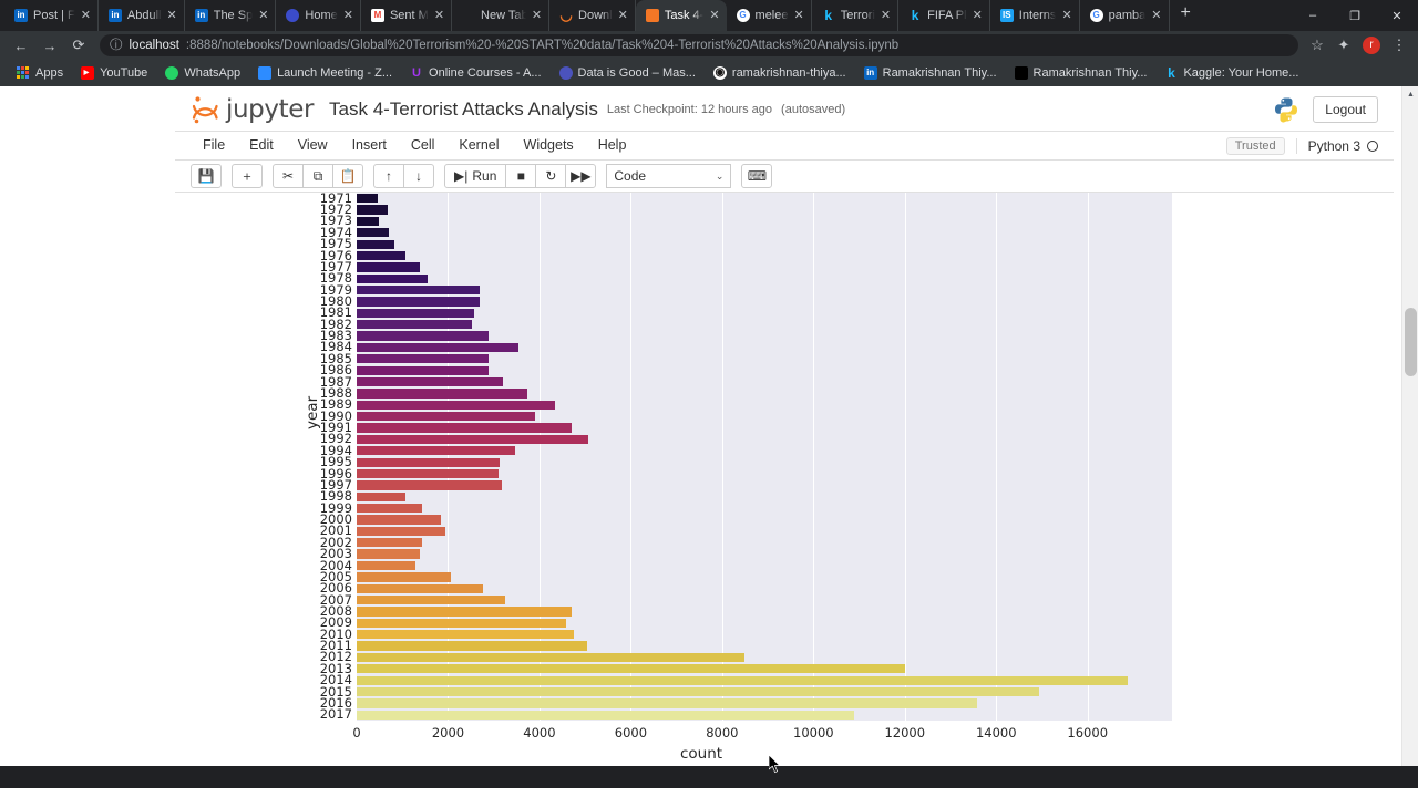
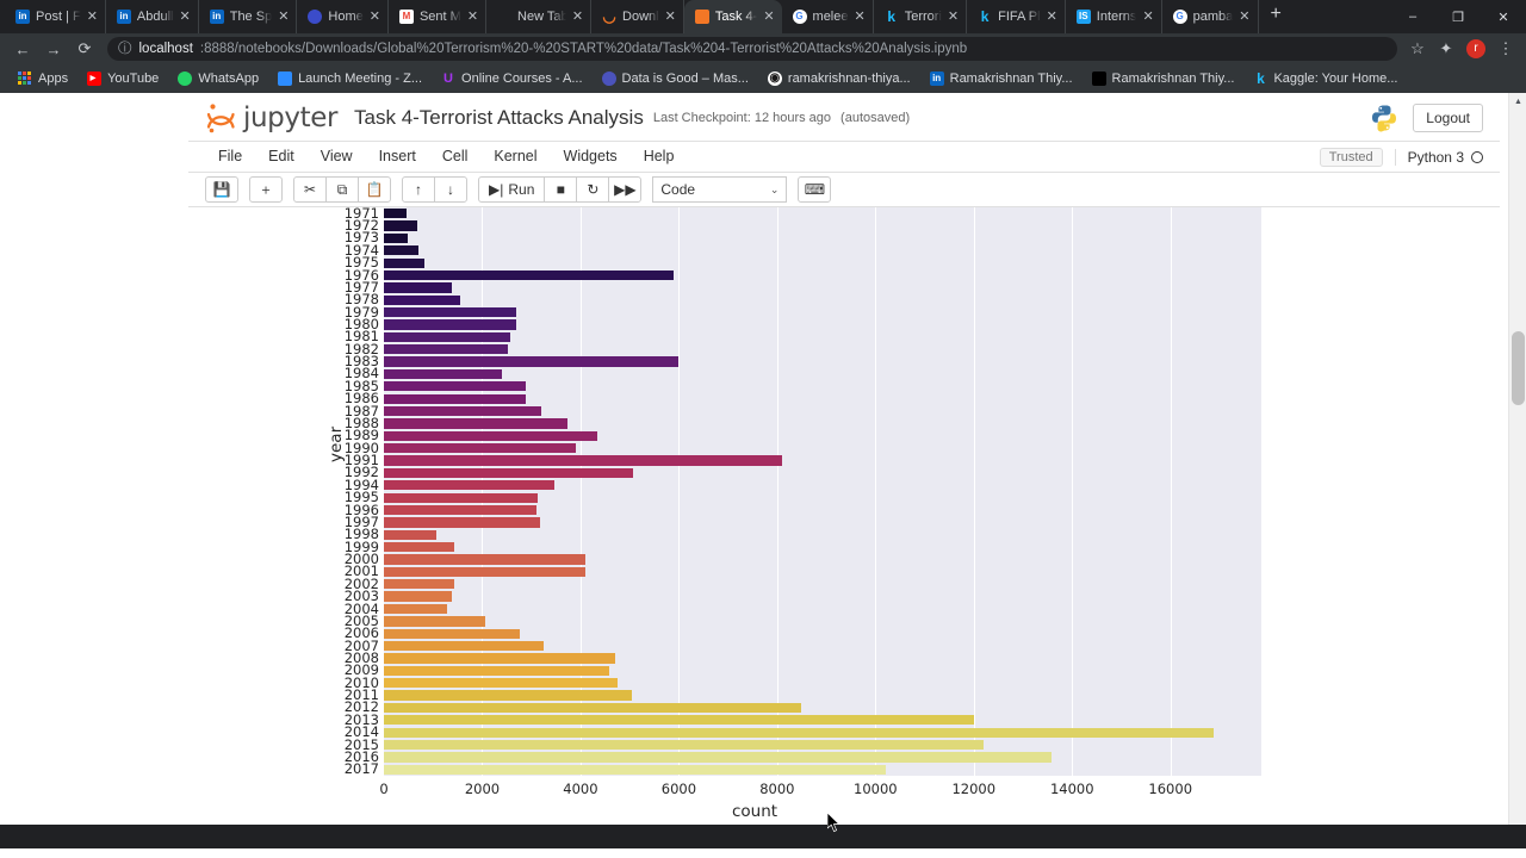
1976: 1100 -> 5900
1983: 2900 -> 6000
1984: 3500 -> 2400
1991: 4700 -> 8100
2000: 1800 -> 4100
2001: 1900 -> 4100
2015: 14900 -> 12200
2017: 10900 -> 10200
